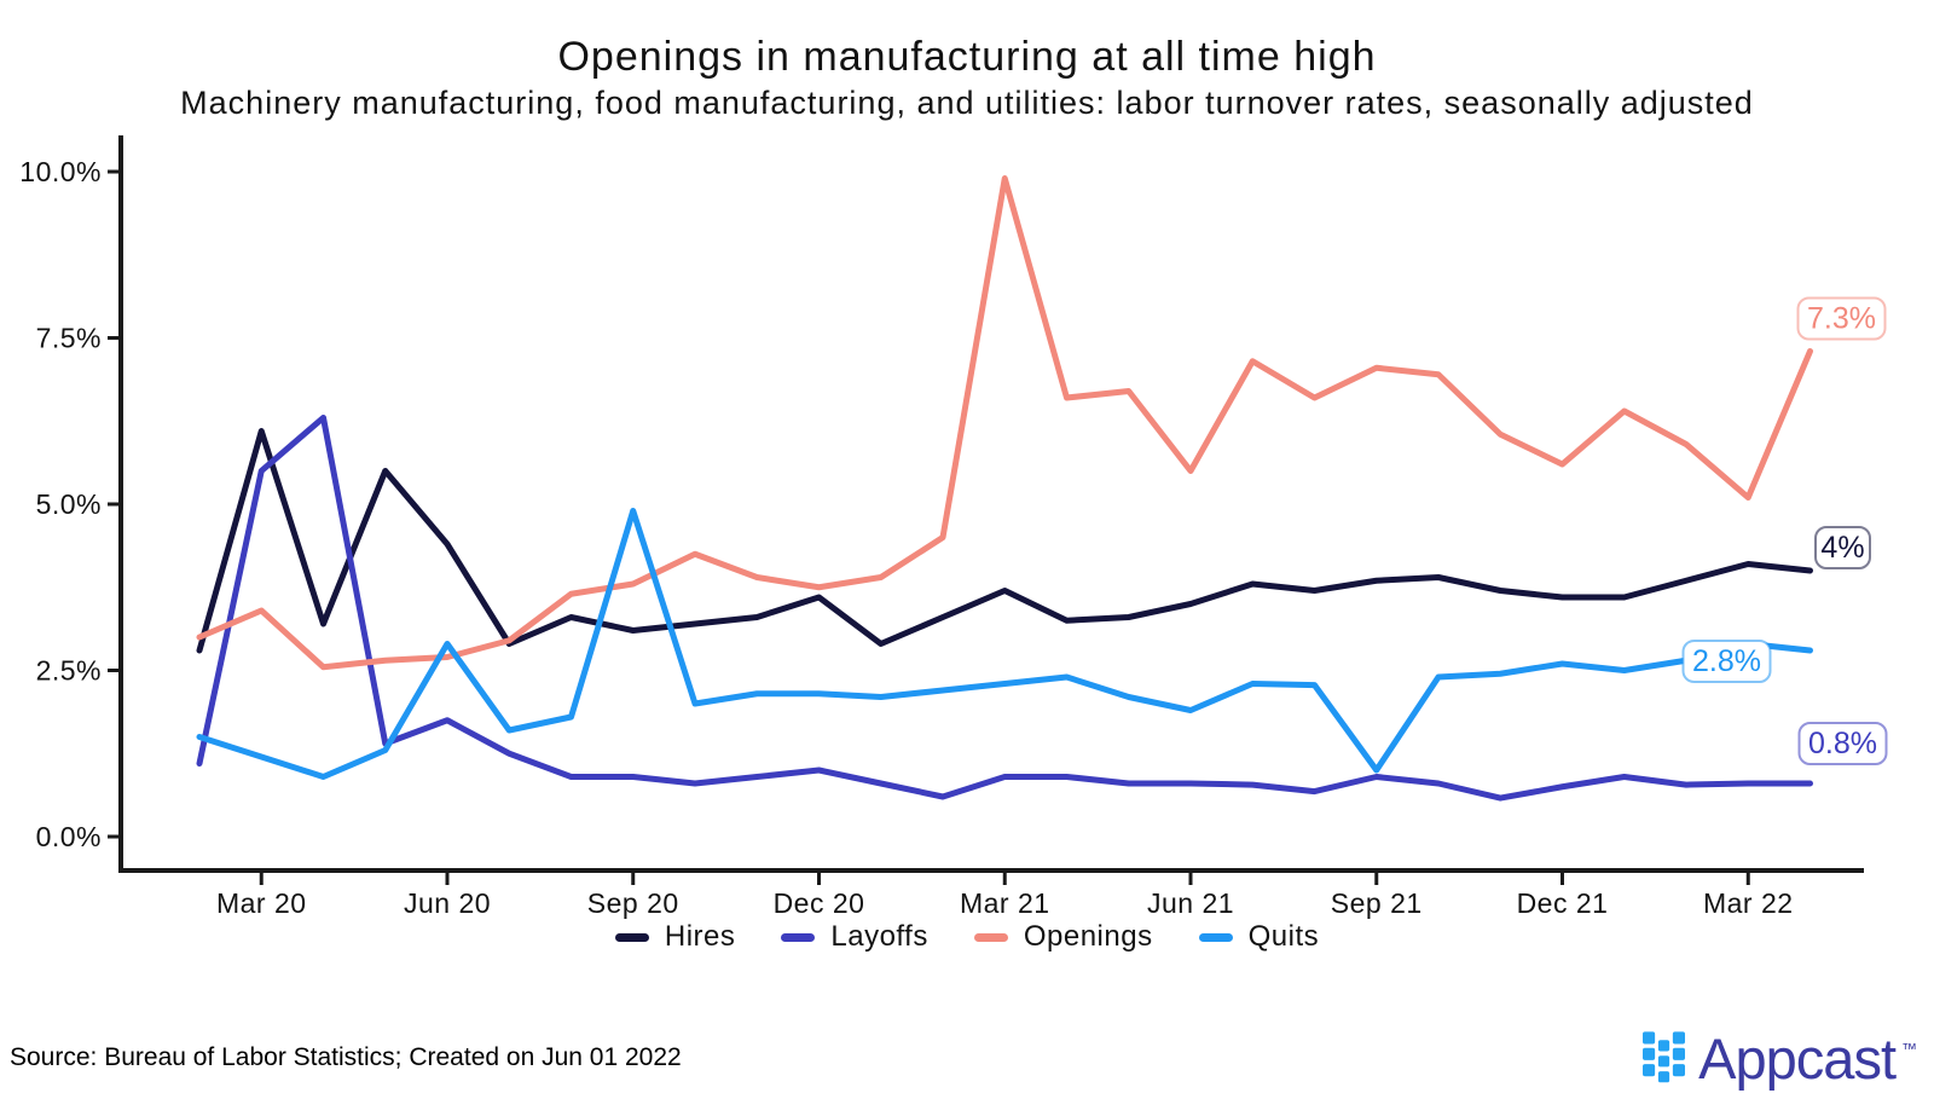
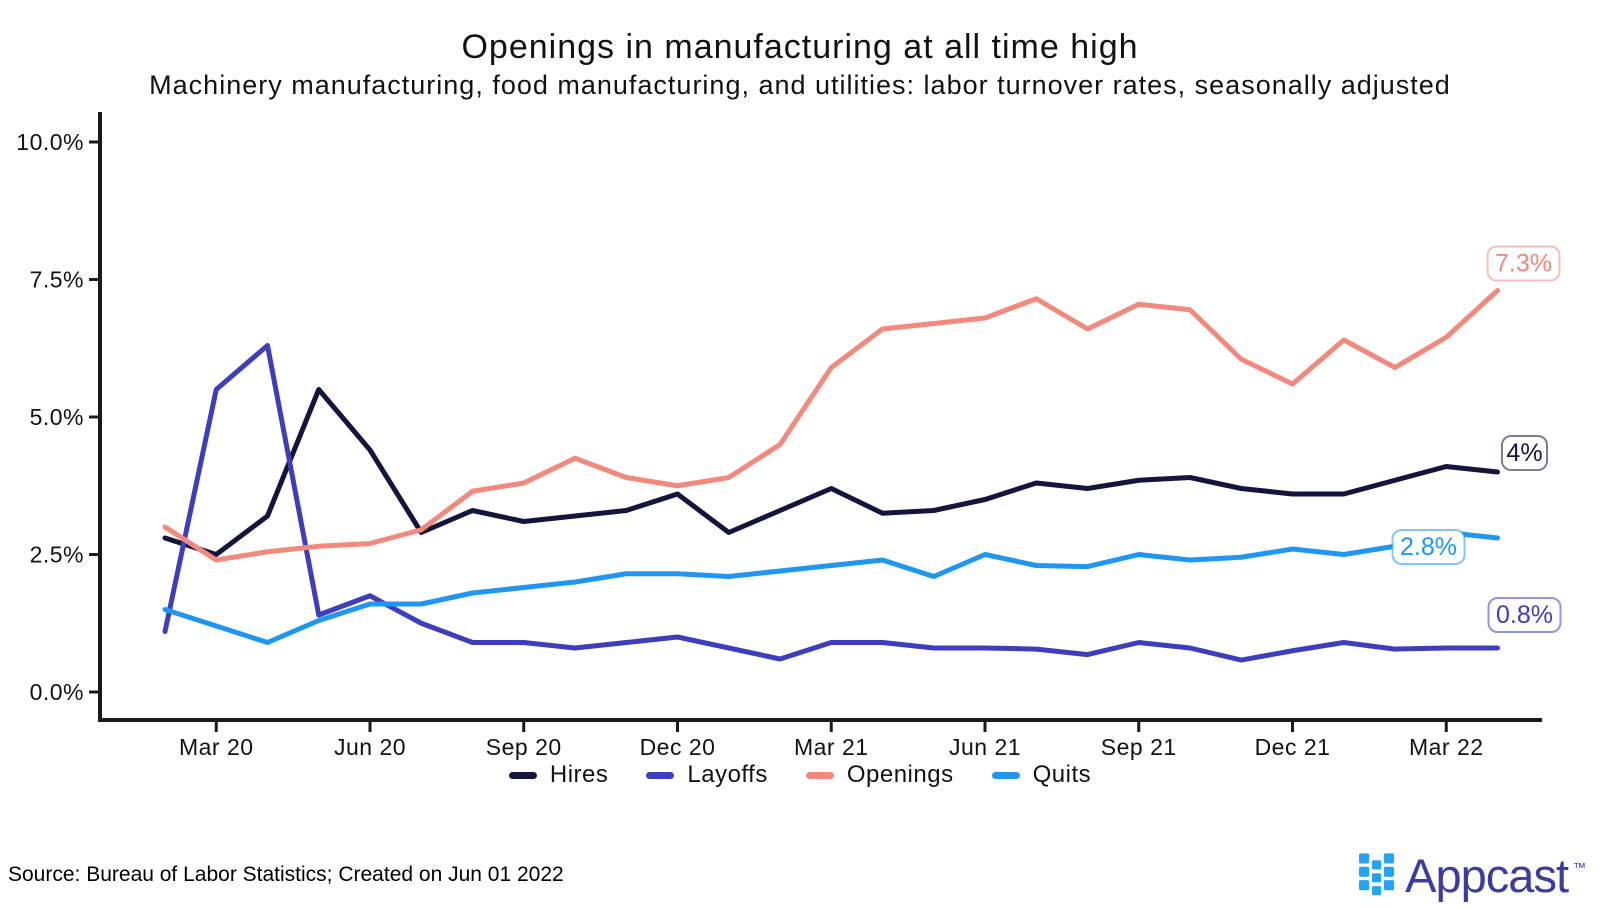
Hires/Mar 20: 6.1% -> 2.5%
Openings/Mar 20: 3.4% -> 2.4%
Quits/Jun 20: 2.9% -> 1.6%
Quits/Sep 20: 4.9% -> 1.9%
Openings/Mar 21: 9.9% -> 5.9%
Openings/Jun 21: 5.5% -> 6.8%
Quits/Jun 21: 1.9% -> 2.5%
Quits/Sep 21: 1.0% -> 2.5%
Openings/Mar 22: 5.1% -> 6.5%
